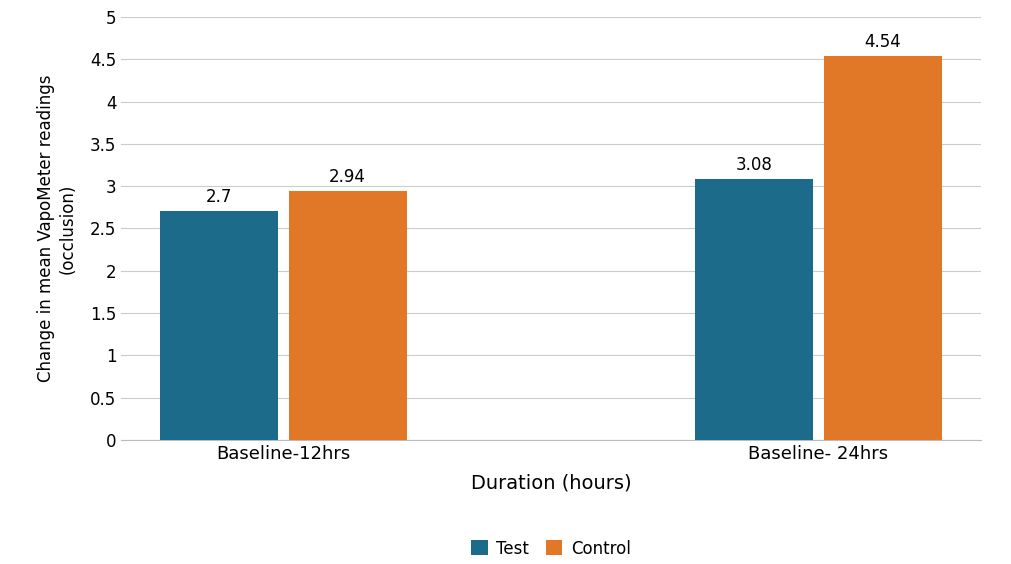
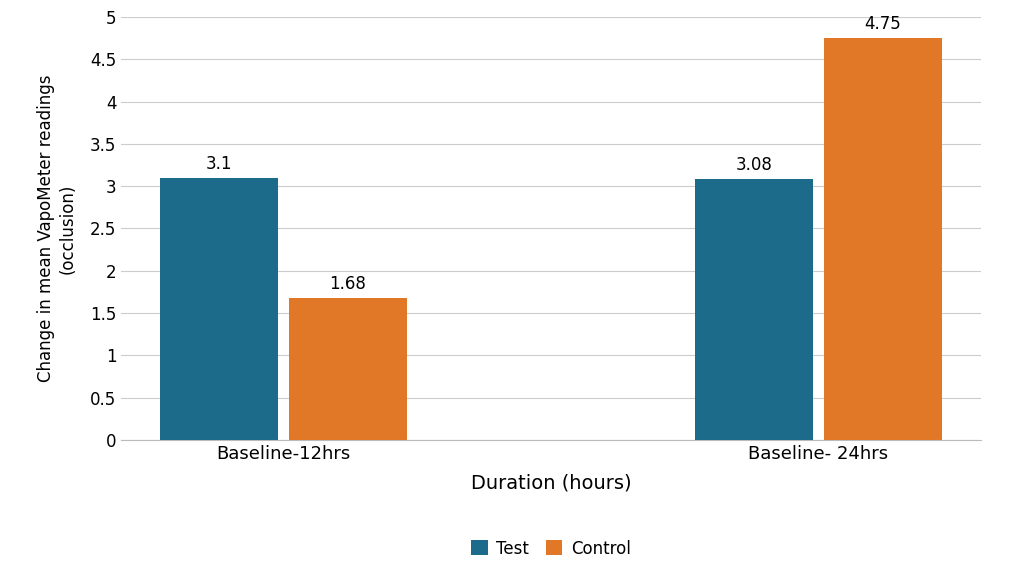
Test/Baseline-12hrs: 2.7 -> 3.1
Control/Baseline-12hrs: 2.94 -> 1.68
Control/Baseline- 24hrs: 4.54 -> 4.75
